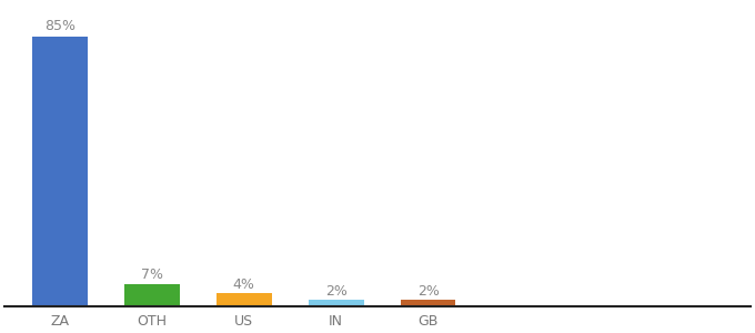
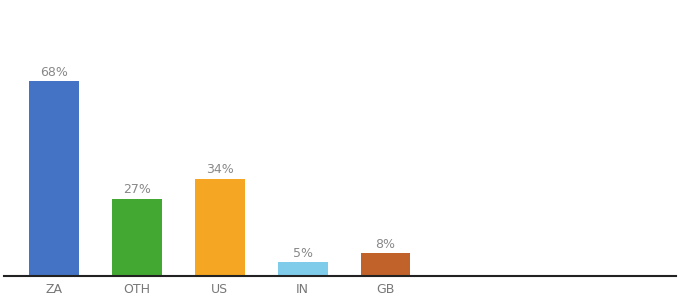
ZA: 85% -> 68%
OTH: 7% -> 27%
US: 4% -> 34%
IN: 2% -> 5%
GB: 2% -> 8%
